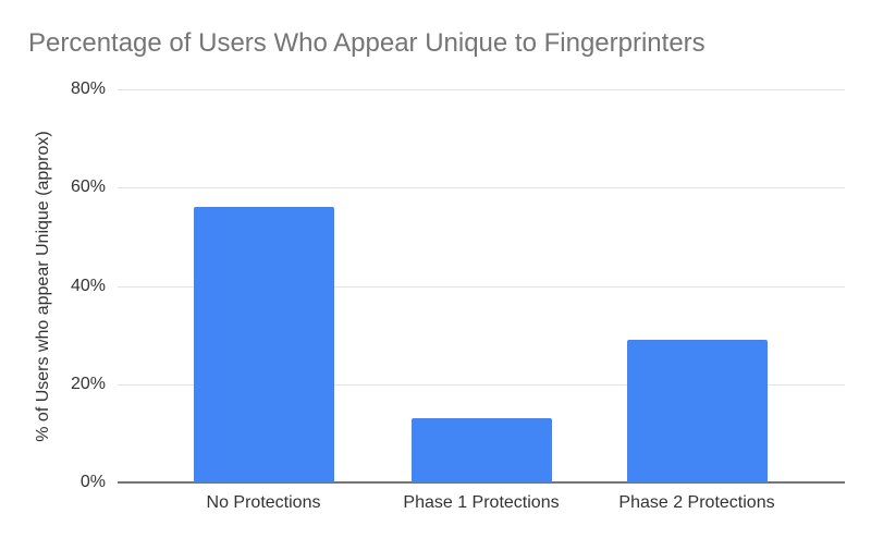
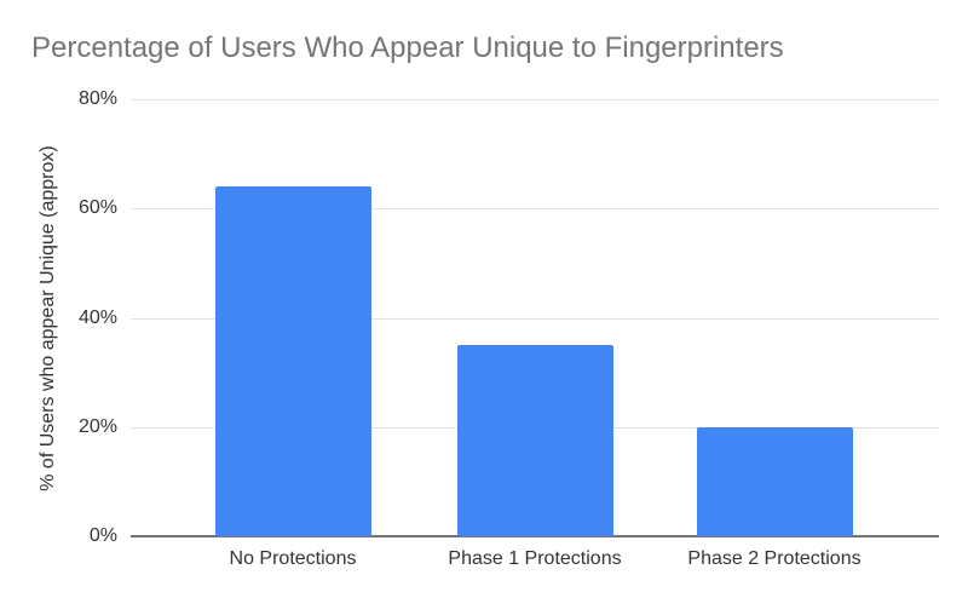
No Protections: 56% -> 64%
Phase 1 Protections: 13% -> 35%
Phase 2 Protections: 29% -> 20%
